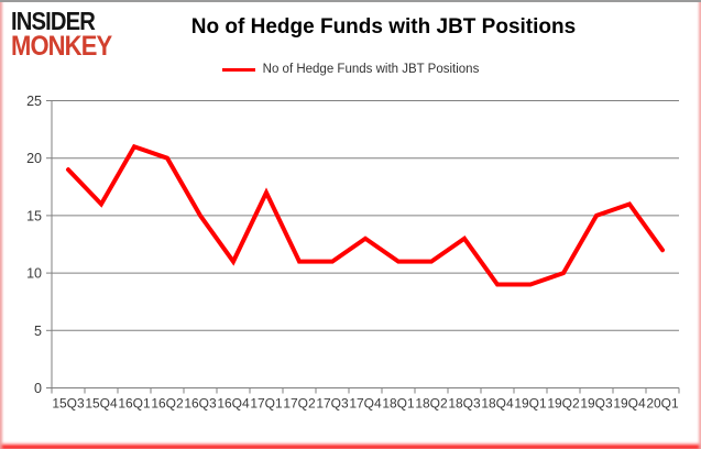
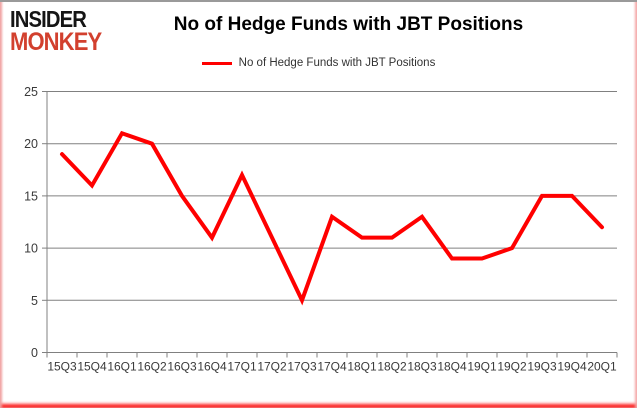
17Q3: 11 -> 5
19Q4: 16 -> 15
